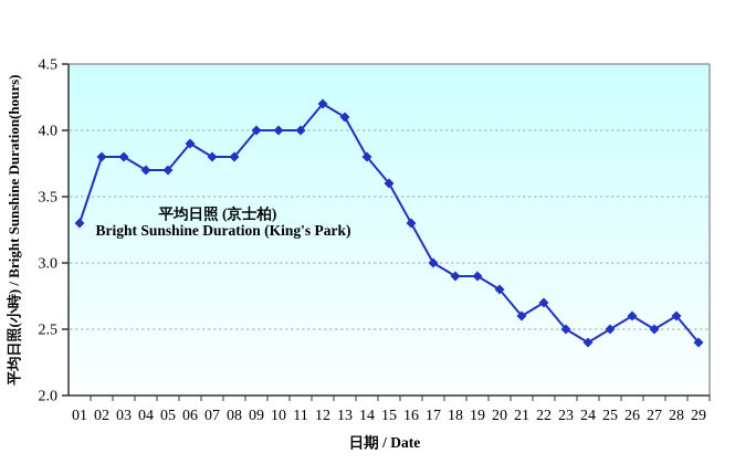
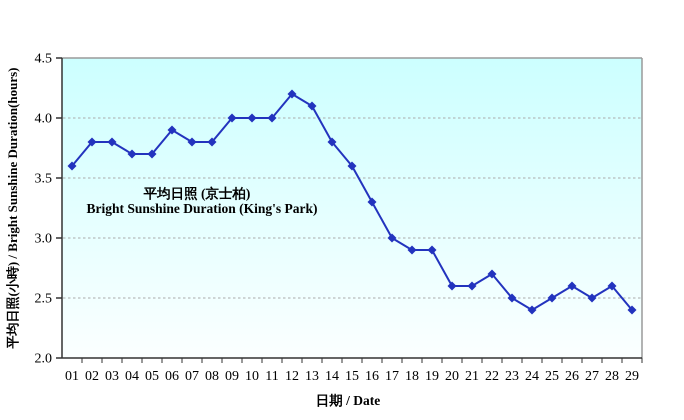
01: 3.3 -> 3.6
20: 2.8 -> 2.6
